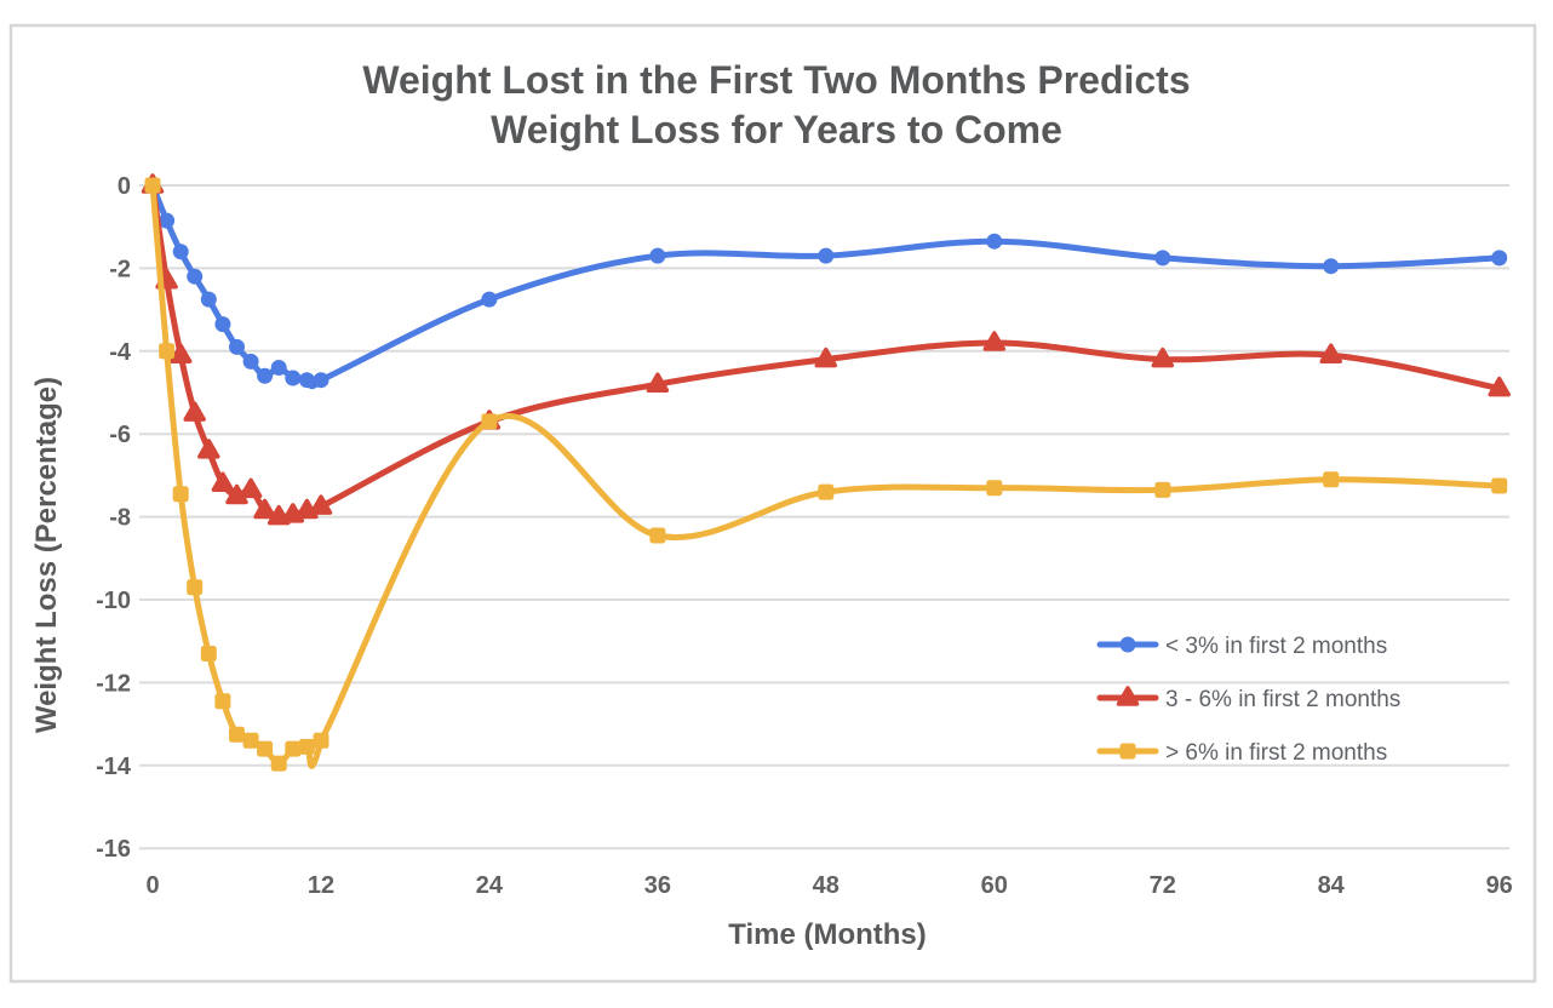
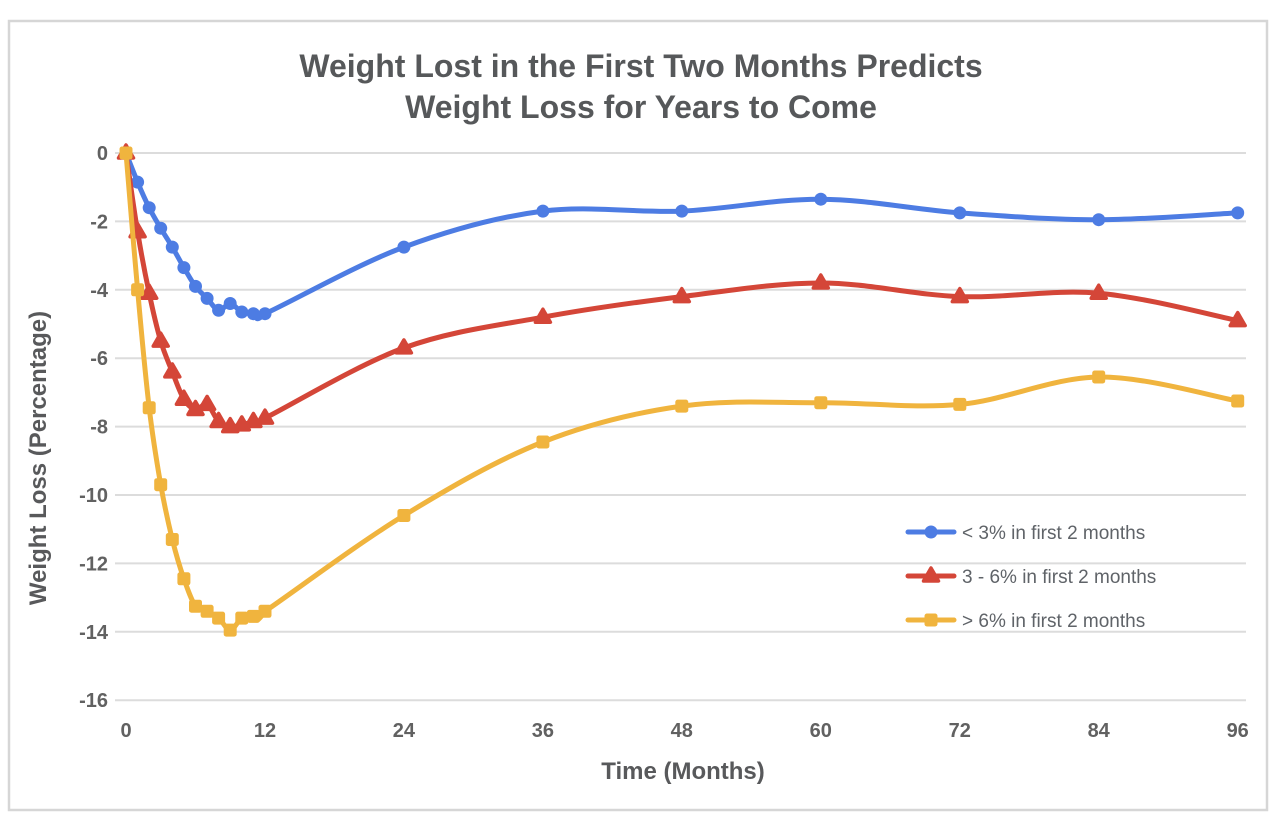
> 6% in first 2 months/24: -5.7 -> -10.6
> 6% in first 2 months/84: -7.1 -> -6.5
